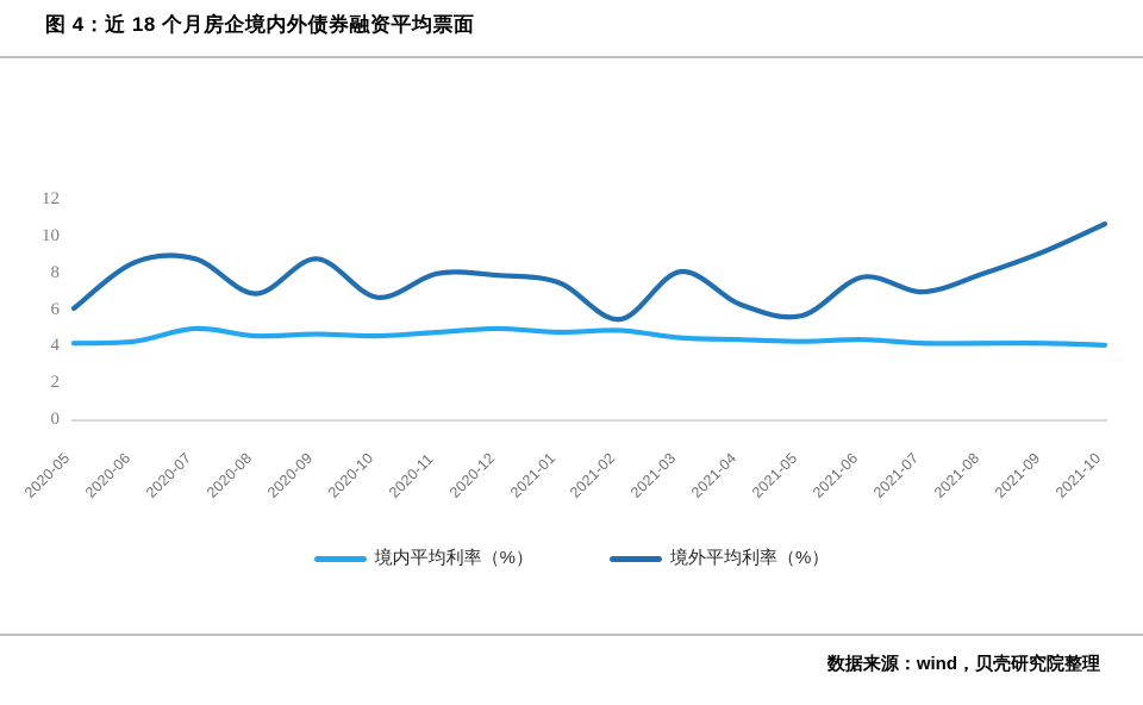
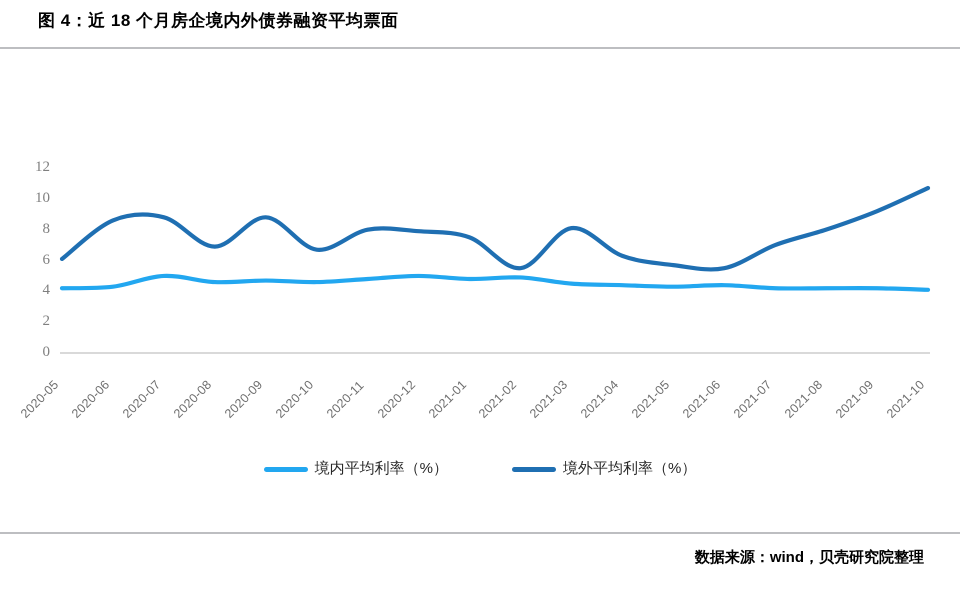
境外平均利率（%）/2021-06: 7.8 -> 5.5
